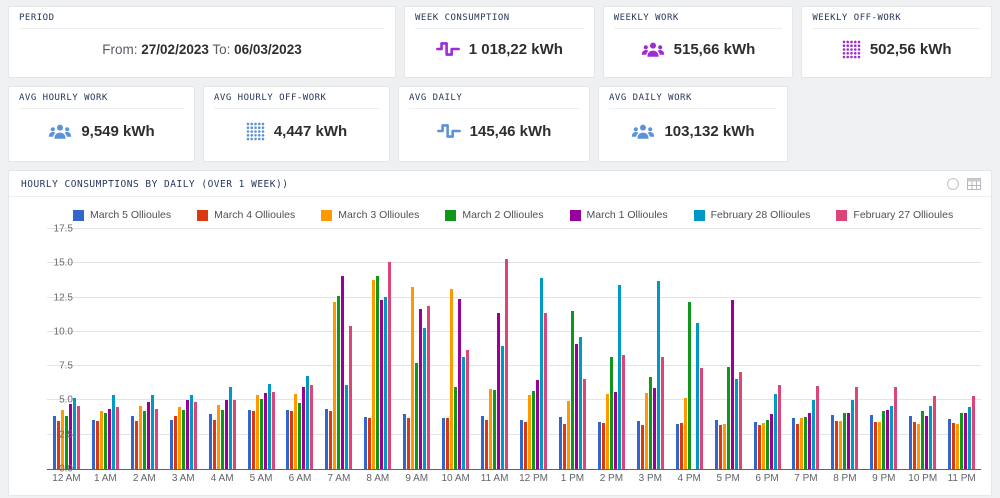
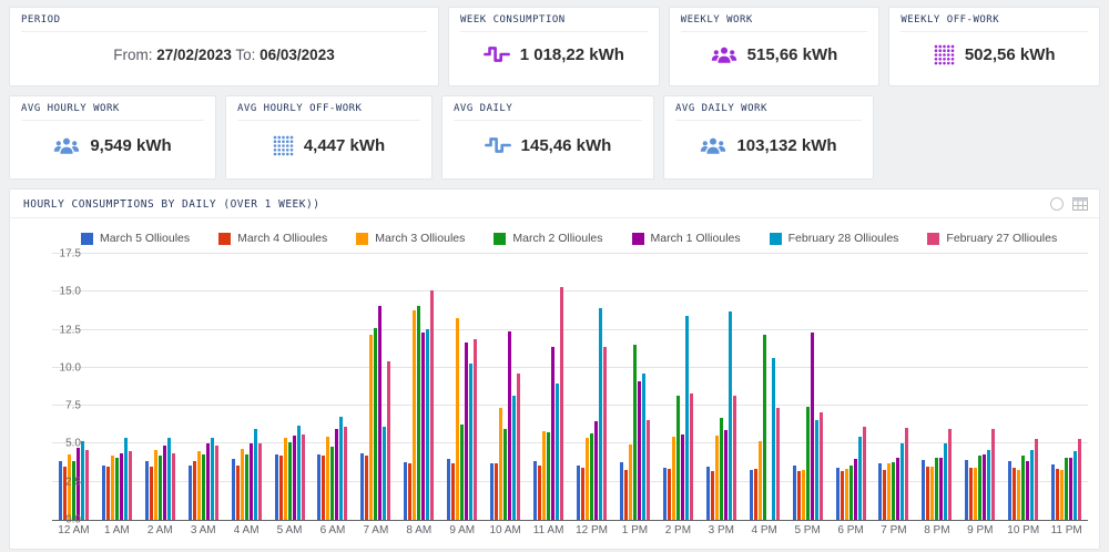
March 2 Ollioules/9 AM: 7.7 -> 6.3
March 3 Ollioules/10 AM: 13.2 -> 7.4
February 27 Ollioules/10 AM: 8.7 -> 9.6
